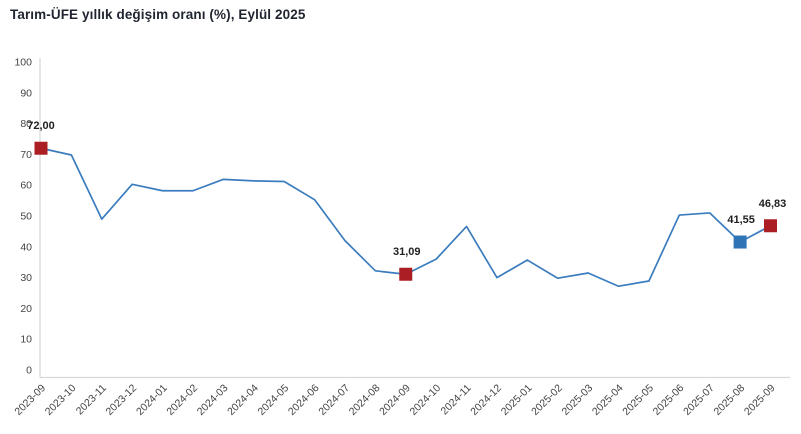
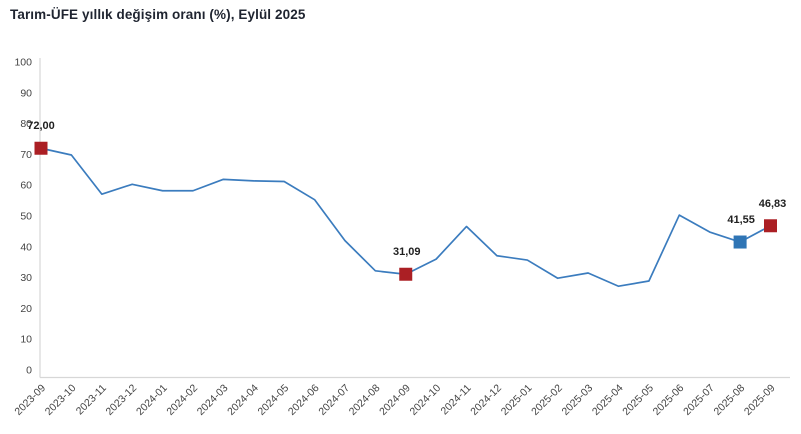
2023-11: 49 -> 57
2024-12: 30 -> 37
2025-07: 51 -> 45
